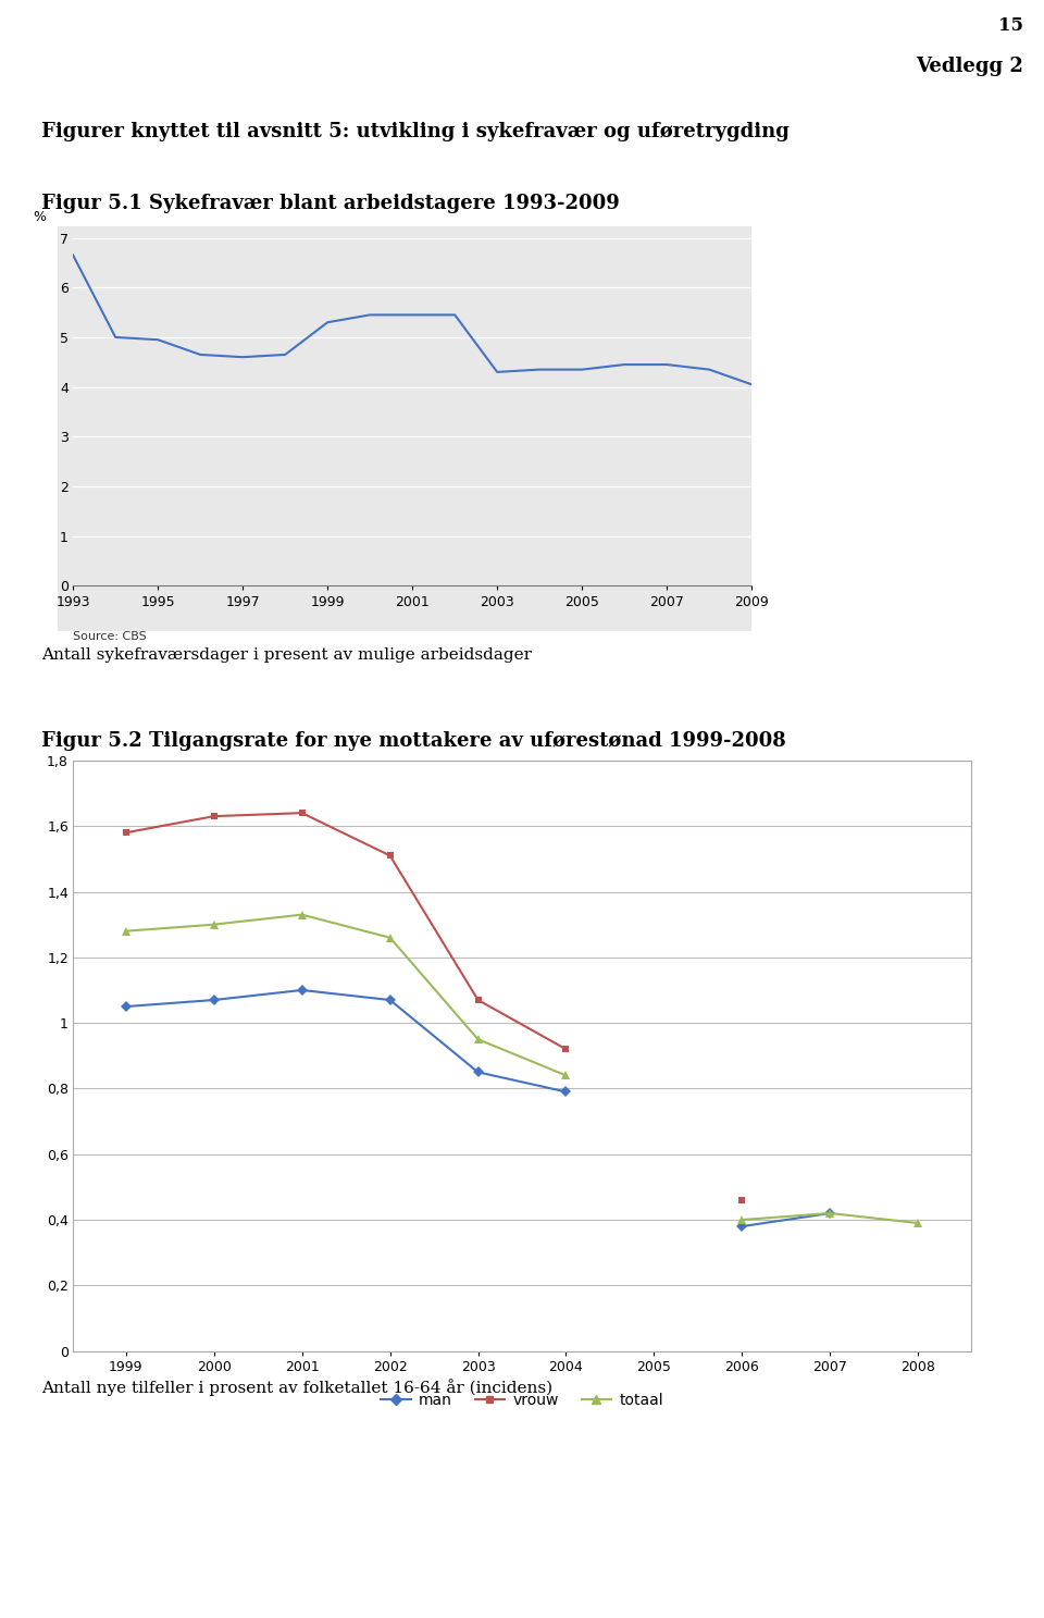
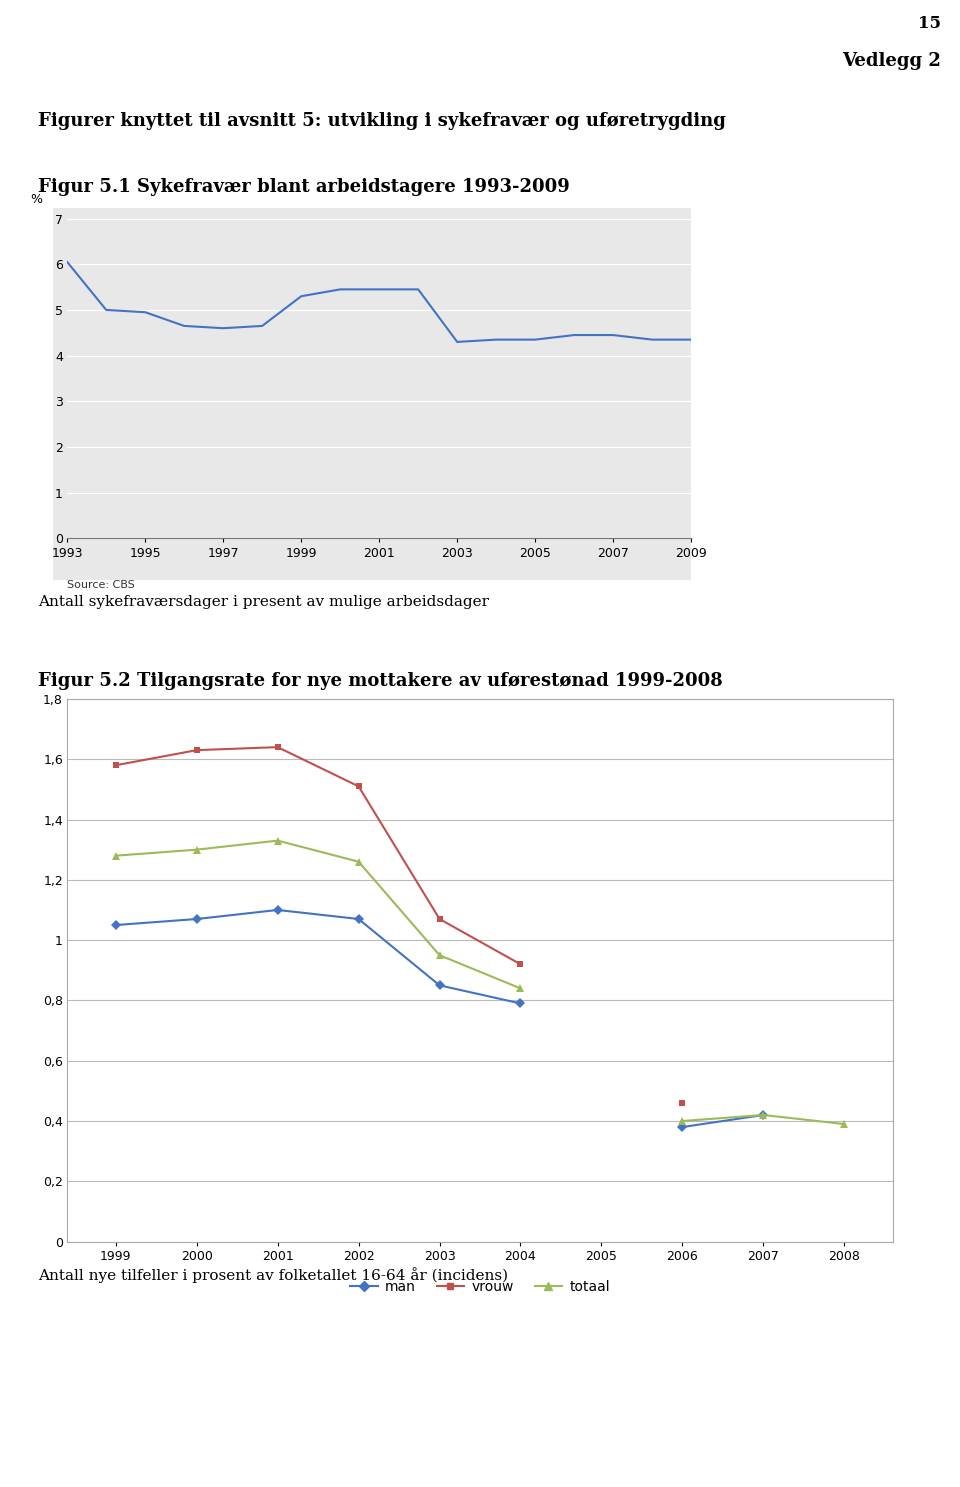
1993: 6.65 -> 6.05
2009: 4.05 -> 4.35
